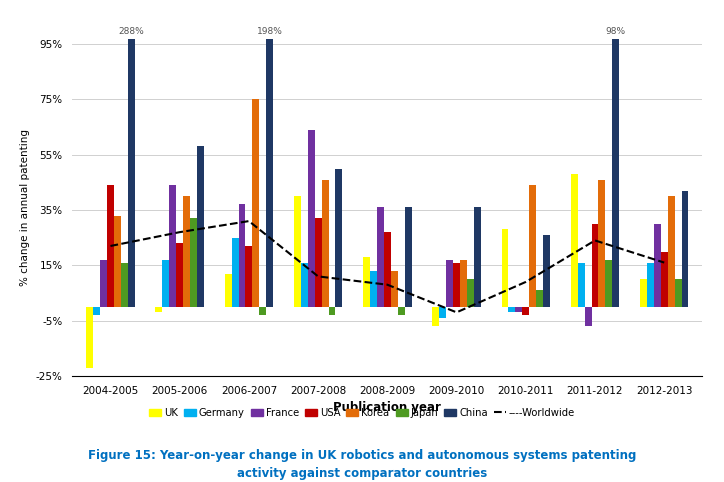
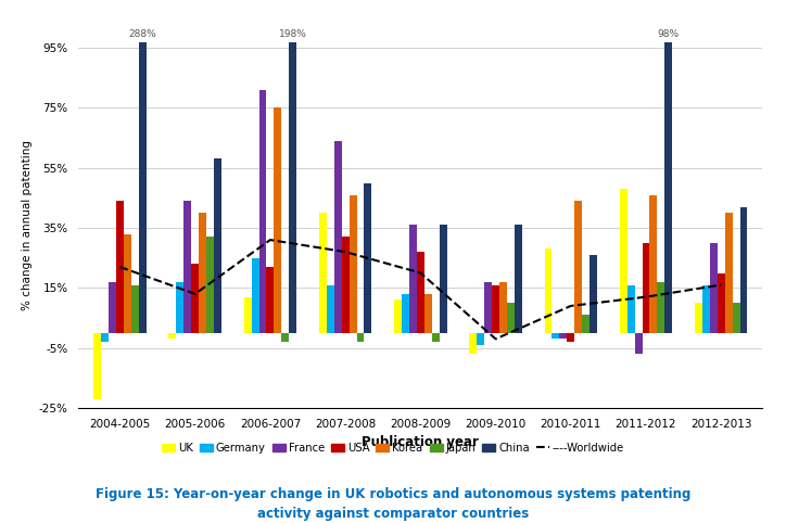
----Worldwide/2005-2006: 27% -> 13%
France/2006-2007: 37% -> 81%
----Worldwide/2007-2008: 11% -> 27%
UK/2008-2009: 18% -> 11%
----Worldwide/2008-2009: 8% -> 20%
----Worldwide/2011-2012: 24% -> 12%
